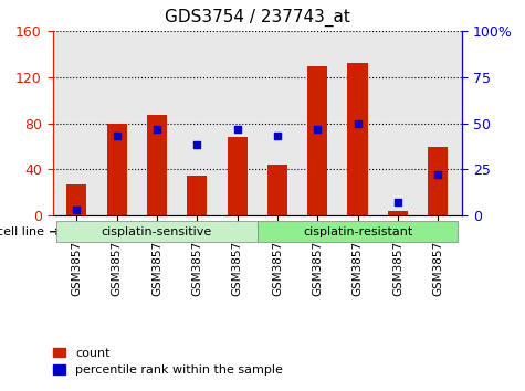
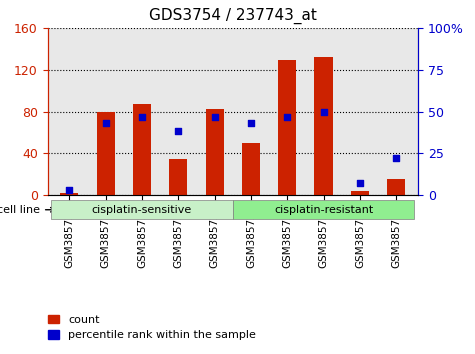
count/GSM385721: 27 -> 2
count/GSM385725: 68 -> 82
count/GSM385726: 44 -> 50
count/GSM385730: 59 -> 15
